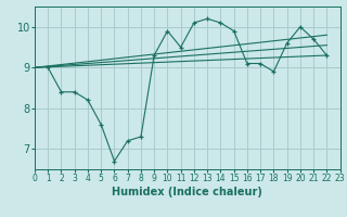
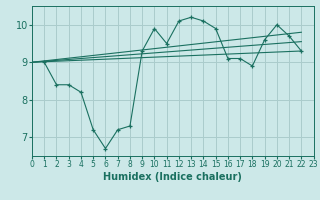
5: 7.6 -> 7.2
